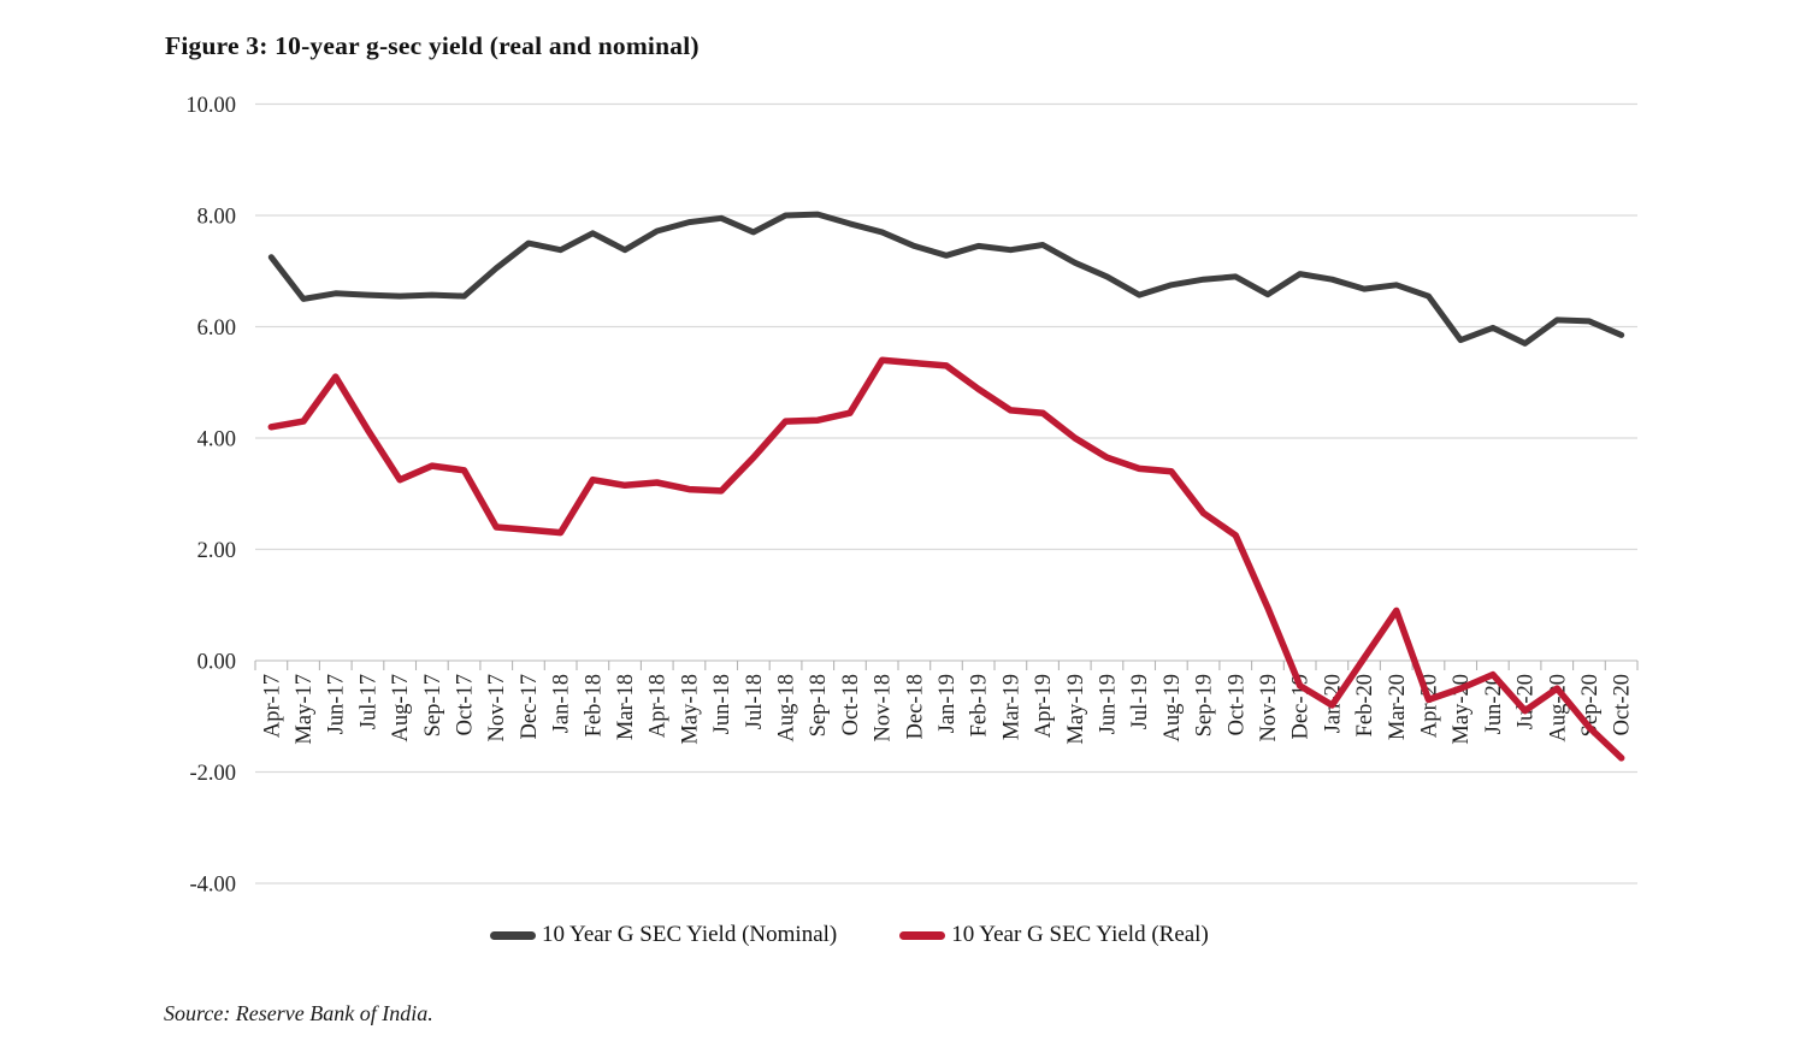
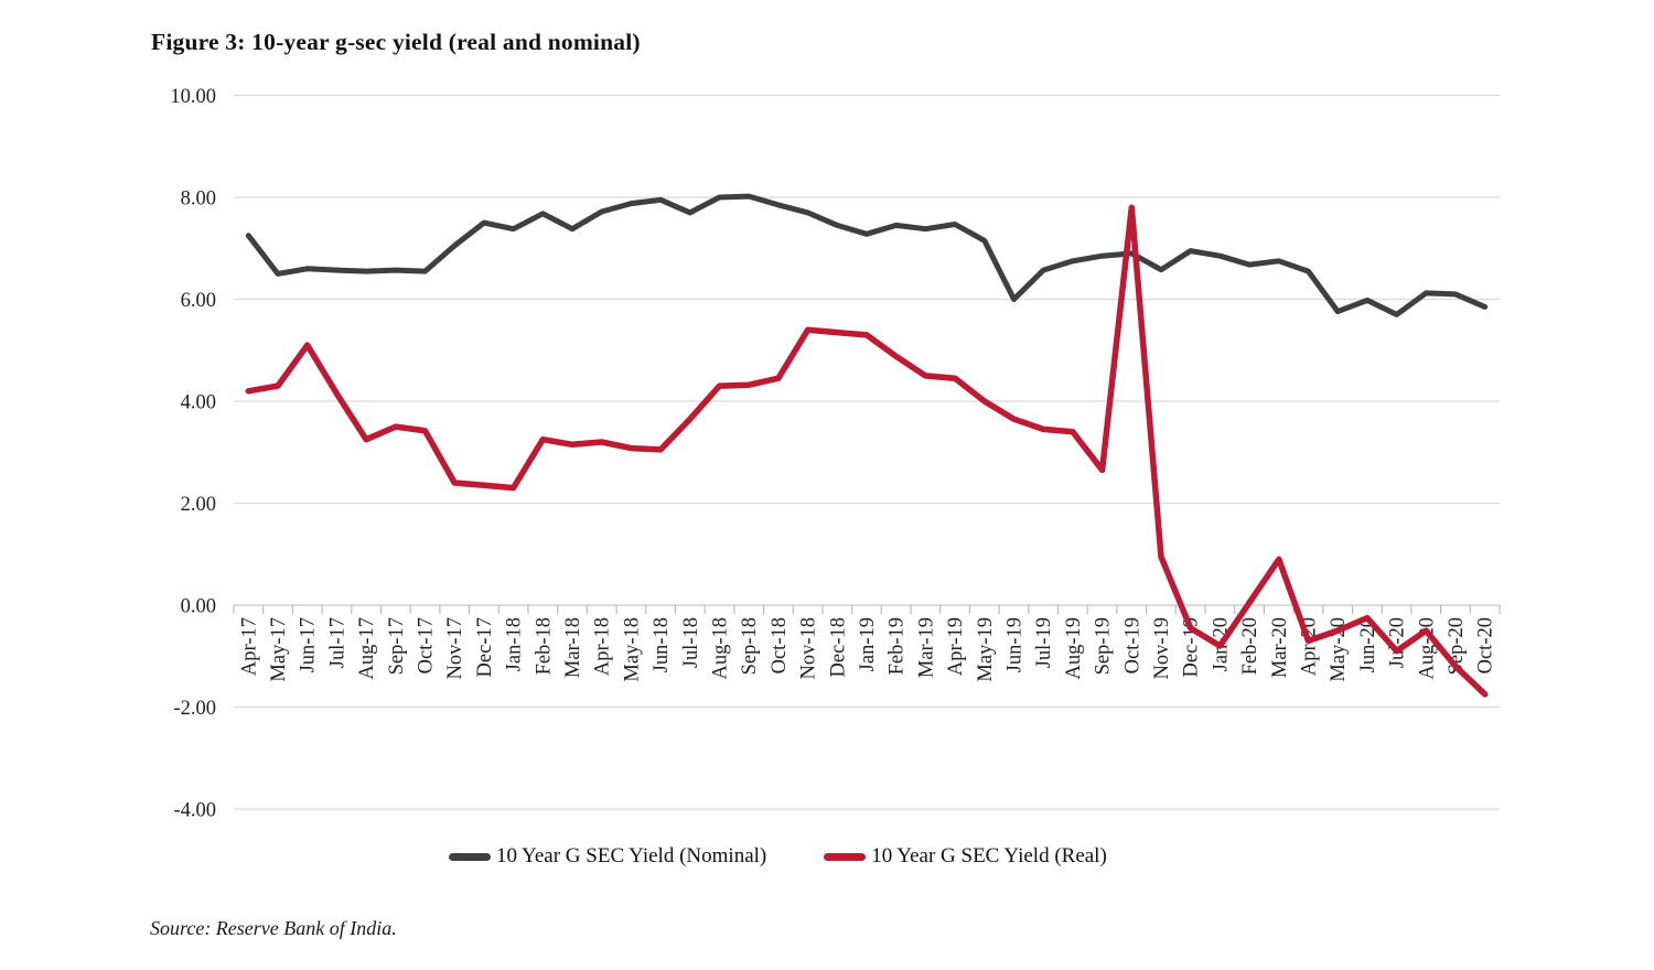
10 Year G SEC Yield (Nominal)/Jun-19: 6.9 -> 6.0
10 Year G SEC Yield (Real)/Oct-19: 2.2 -> 7.8
